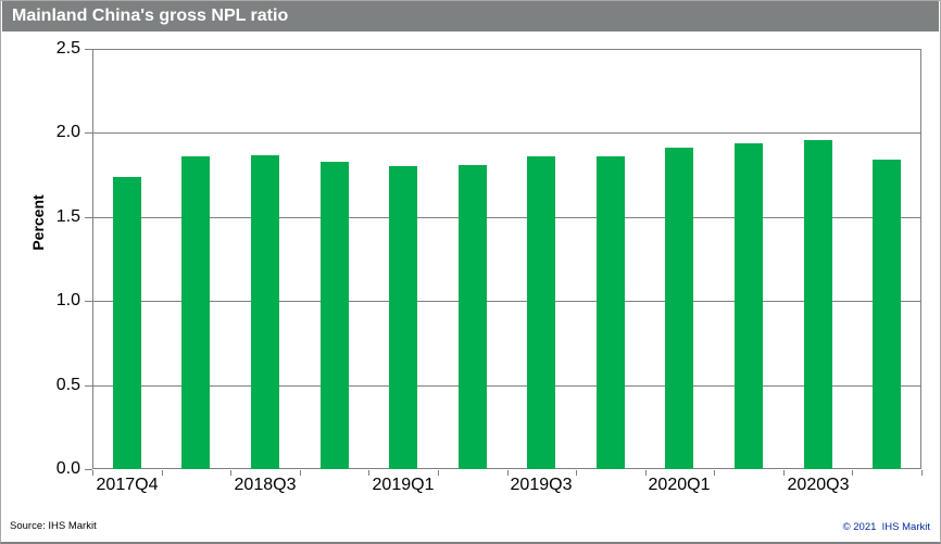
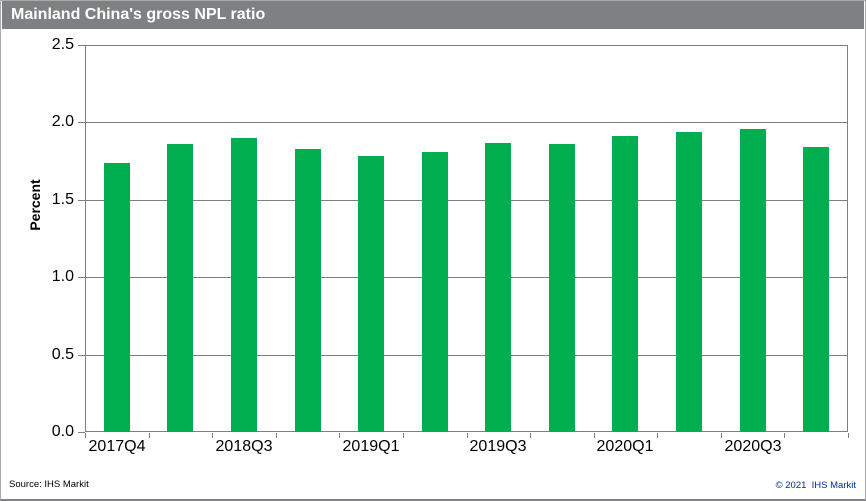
2018Q3: 1.87 -> 1.90
2019Q1: 1.80 -> 1.78
2019Q3: 1.86 -> 1.87
